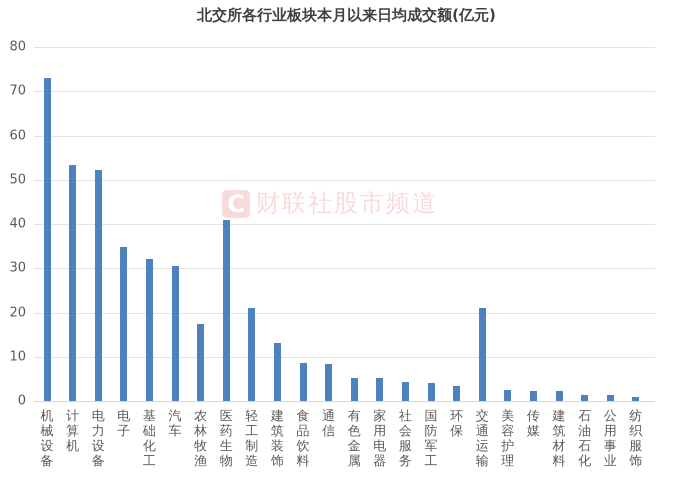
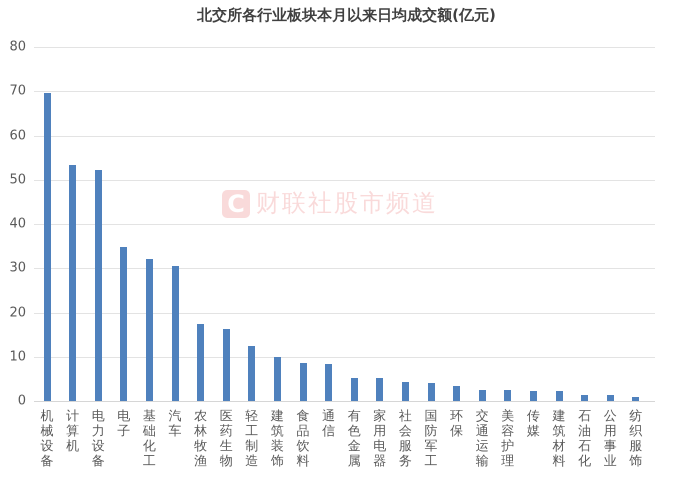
机械设备: 73 -> 70
医药生物: 41 -> 16
轻工制造: 21 -> 12
建筑装饰: 13 -> 10
交通运输: 21 -> 2
